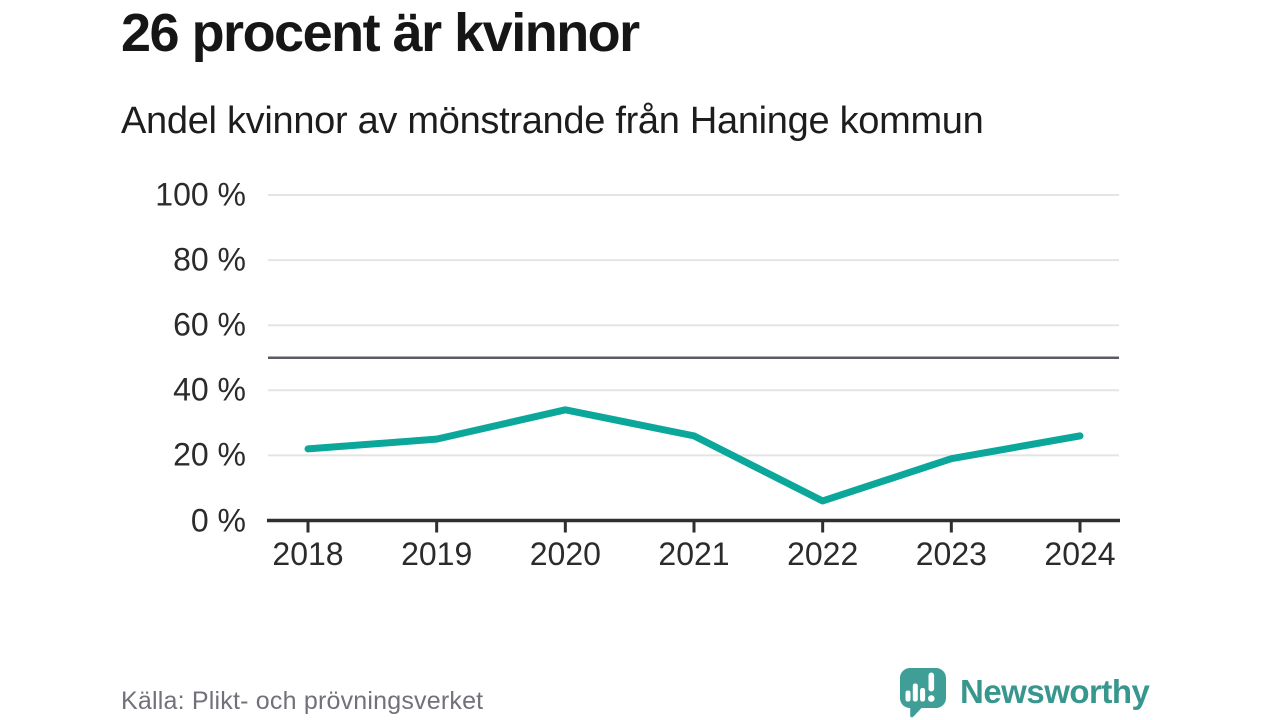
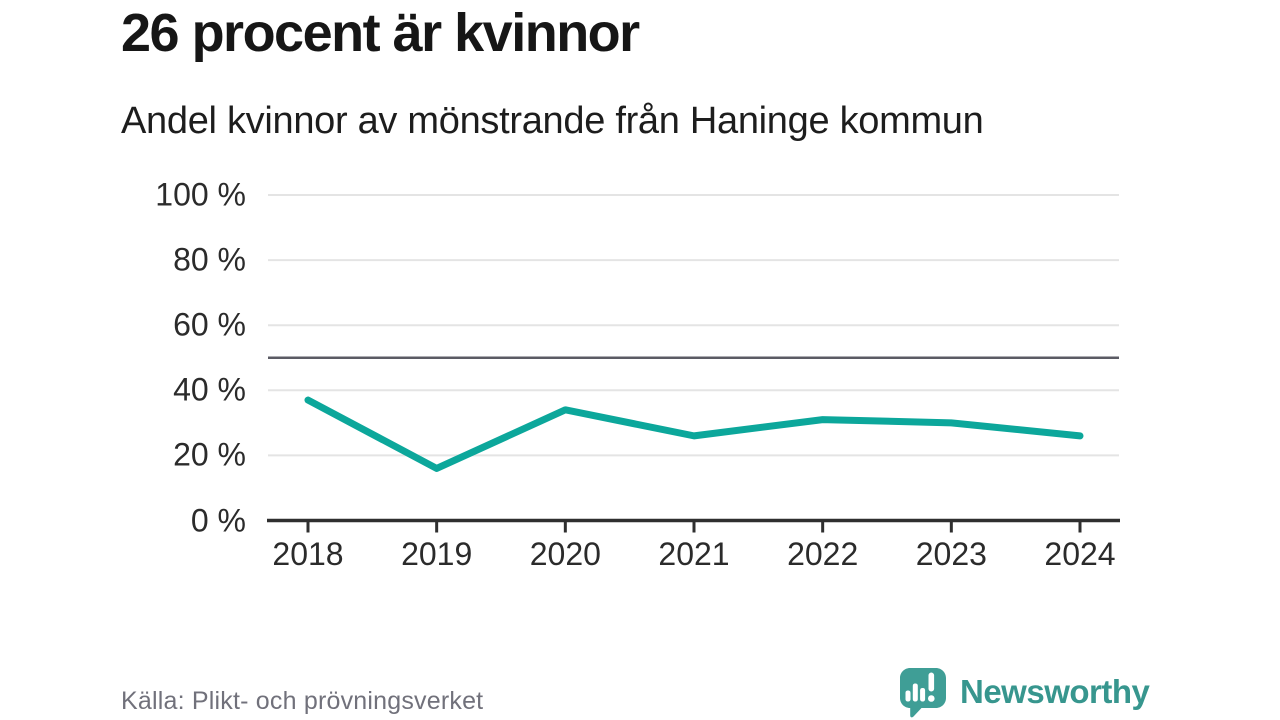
2018: 22% -> 37%
2019: 25% -> 16%
2022: 6% -> 31%
2023: 19% -> 30%
